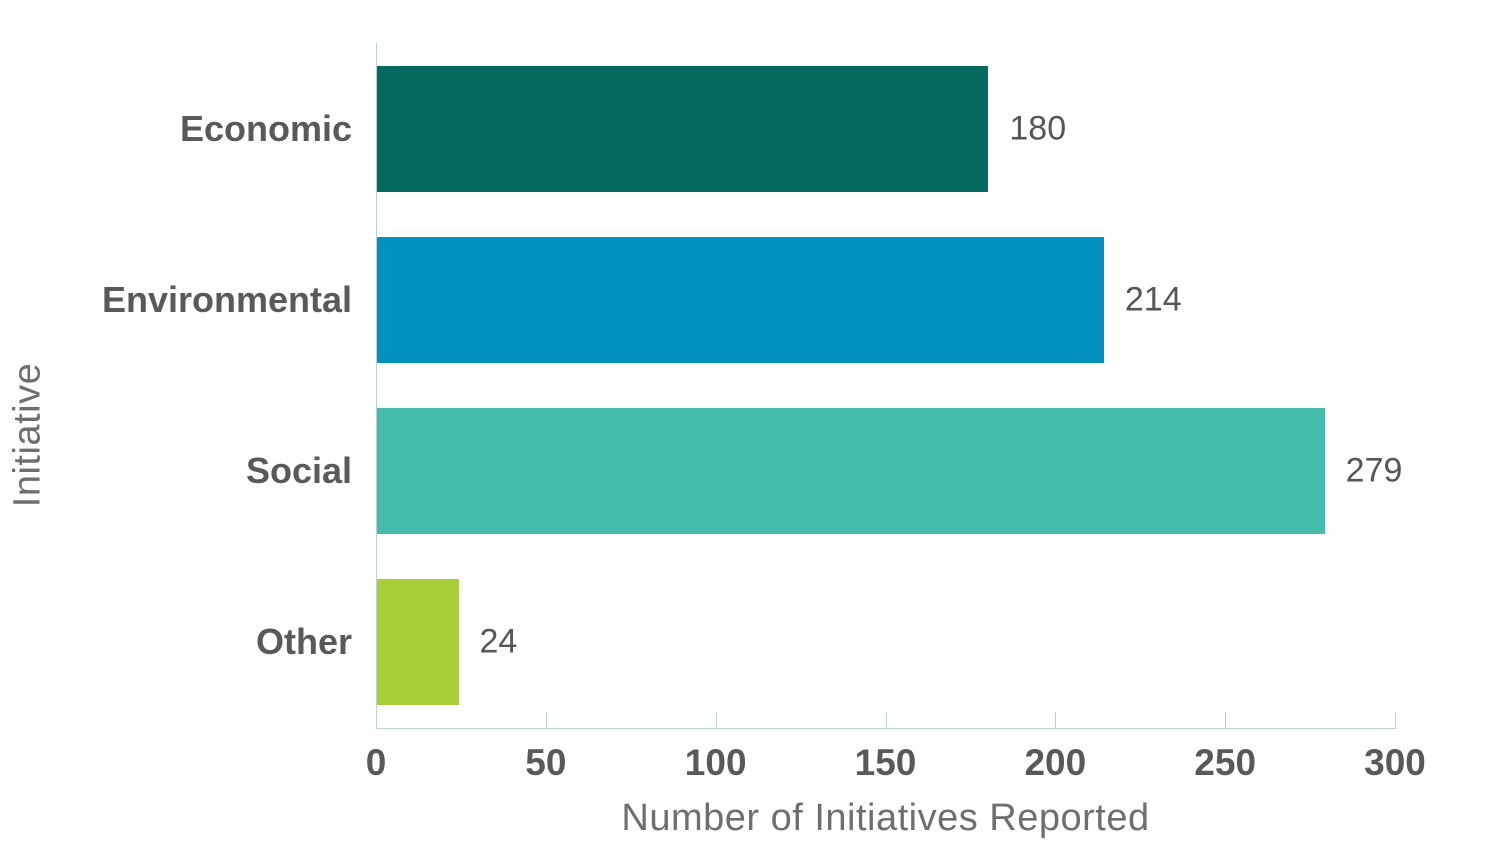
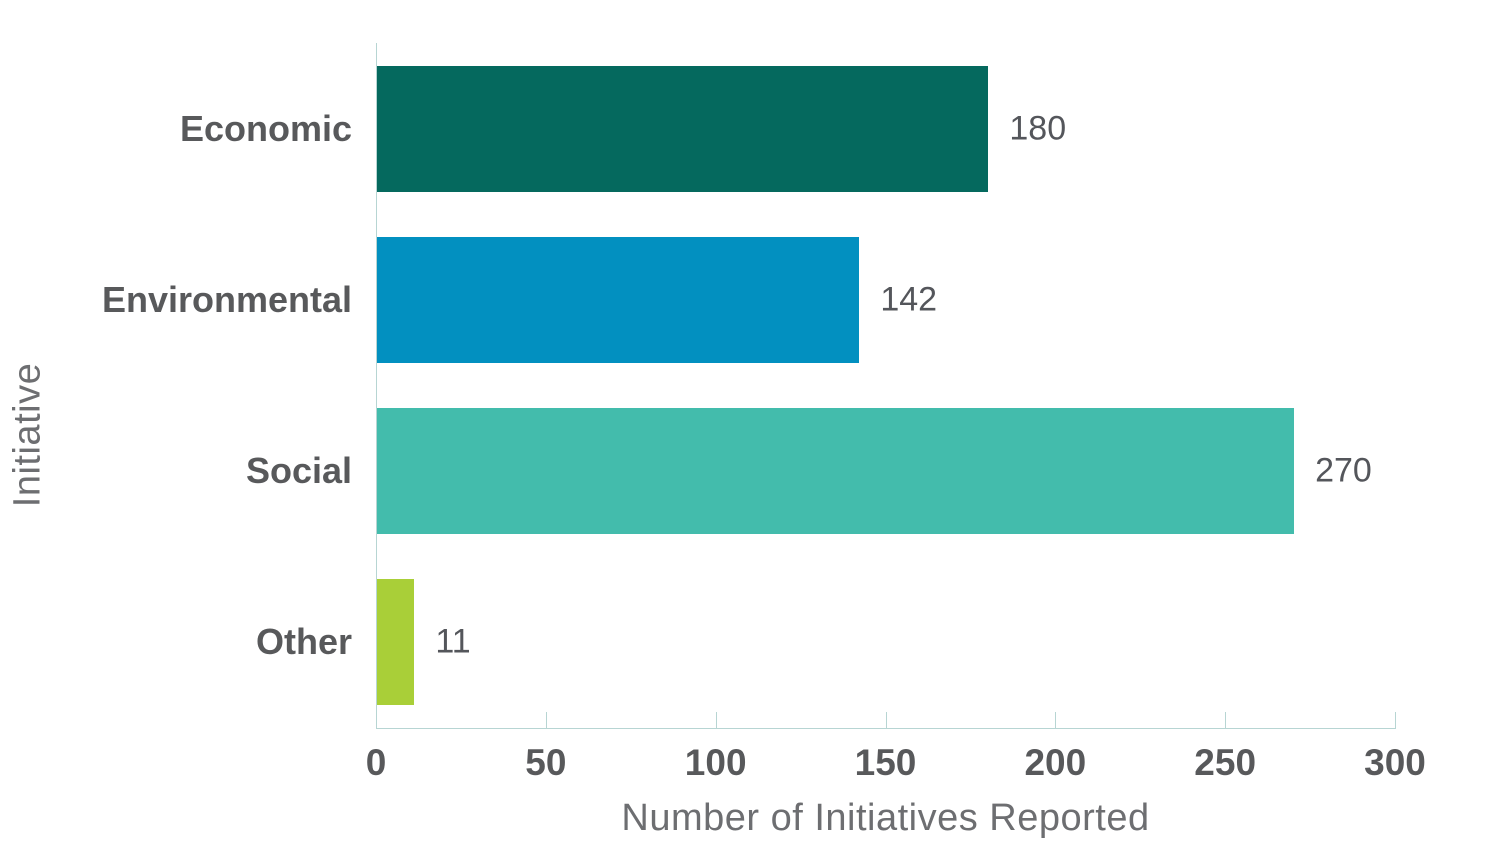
Environmental: 214 -> 142
Social: 279 -> 270
Other: 24 -> 11
